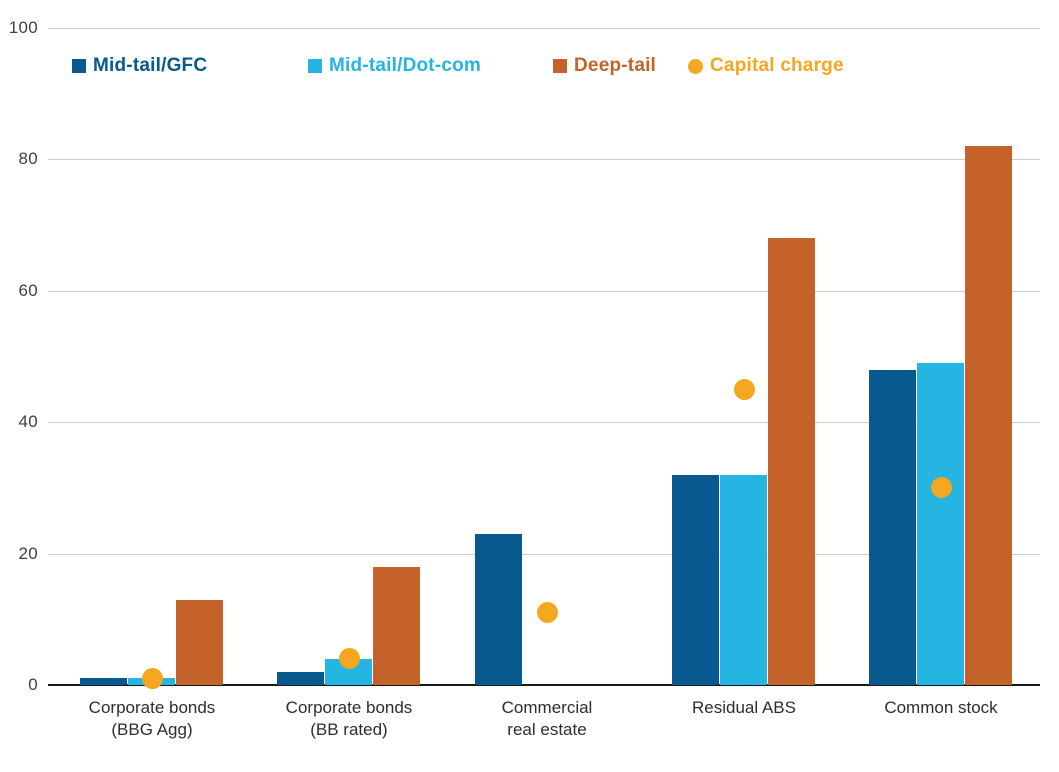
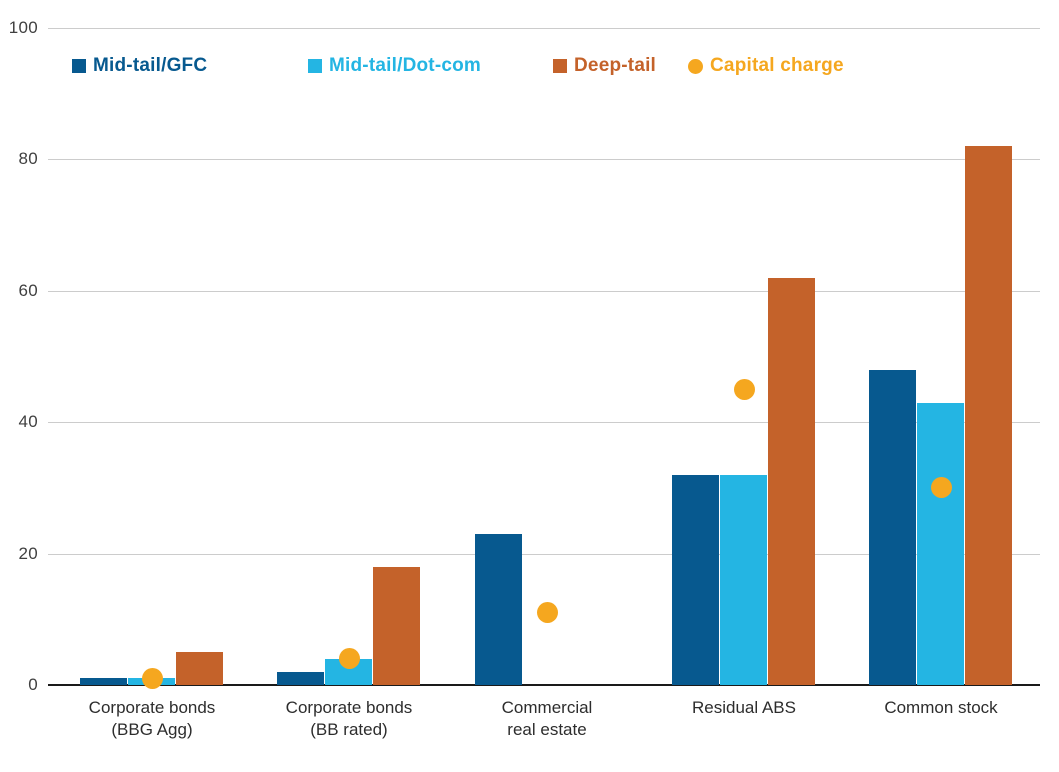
Deep-tail/Corporate bonds (BBG Agg): 13 -> 5
Deep-tail/Residual ABS: 68 -> 62
Mid-tail/Dot-com/Common stock: 49 -> 43
